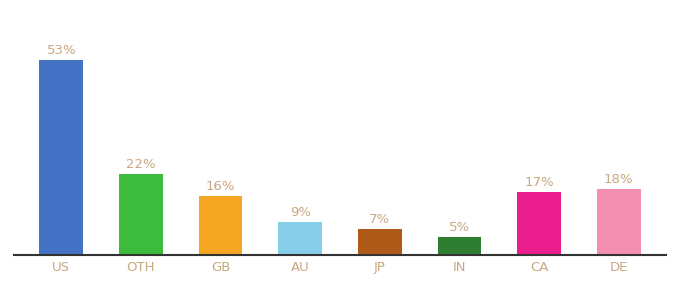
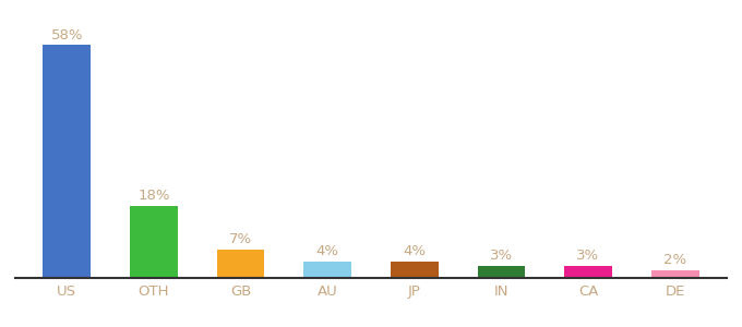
US: 53% -> 58%
OTH: 22% -> 18%
GB: 16% -> 7%
AU: 9% -> 4%
JP: 7% -> 4%
IN: 5% -> 3%
CA: 17% -> 3%
DE: 18% -> 2%
